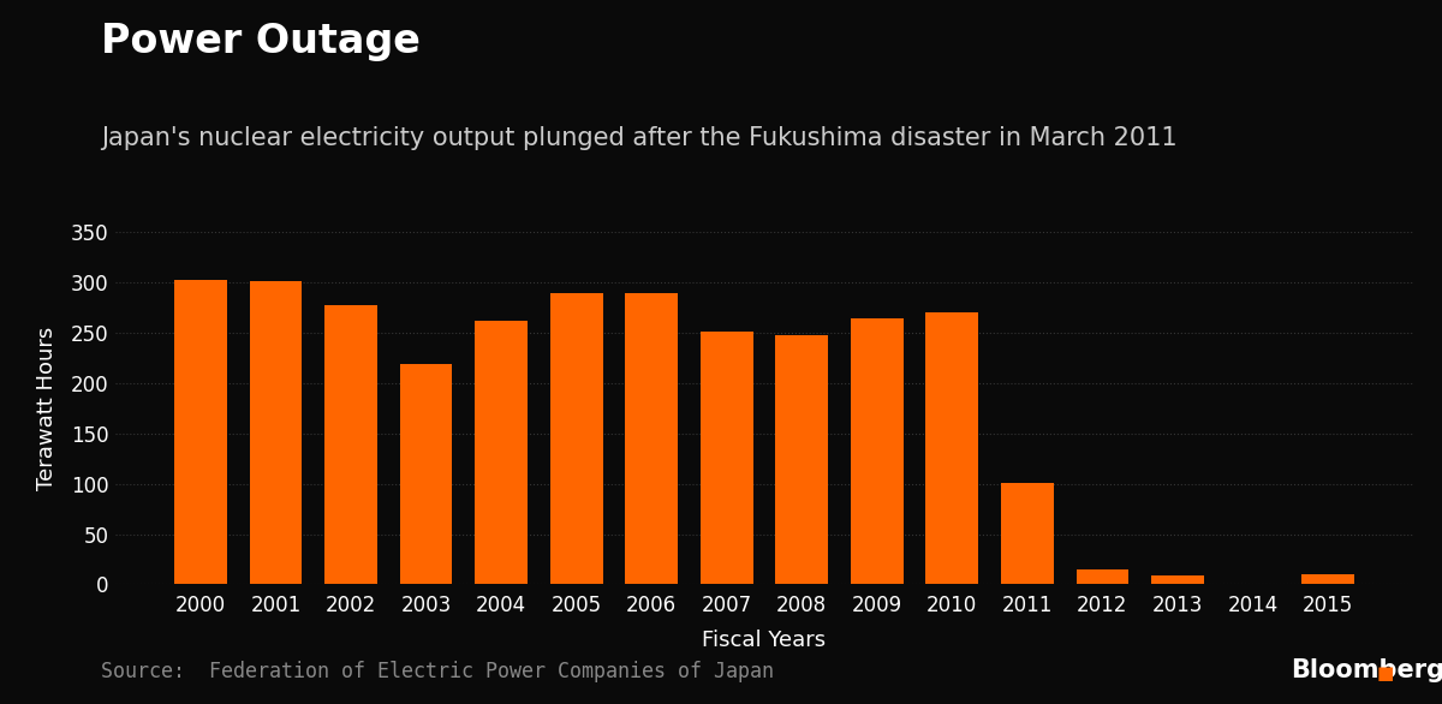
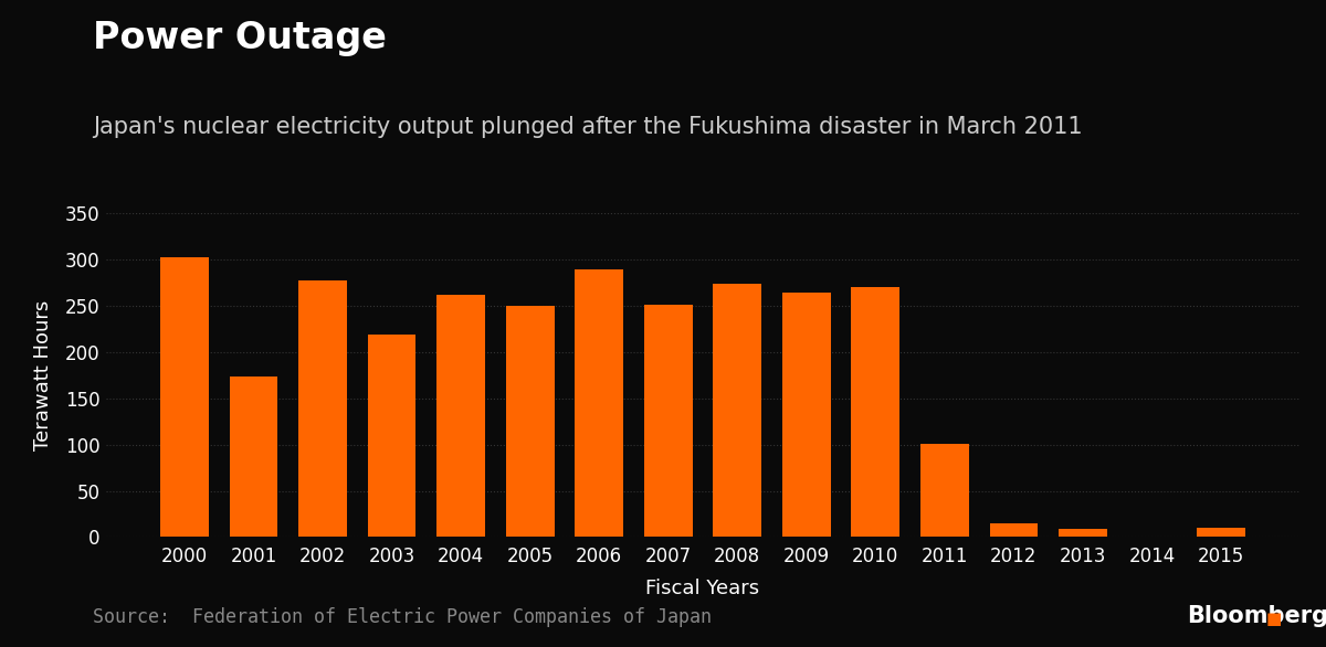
2001: 301 -> 174
2005: 289 -> 250
2008: 248 -> 274
